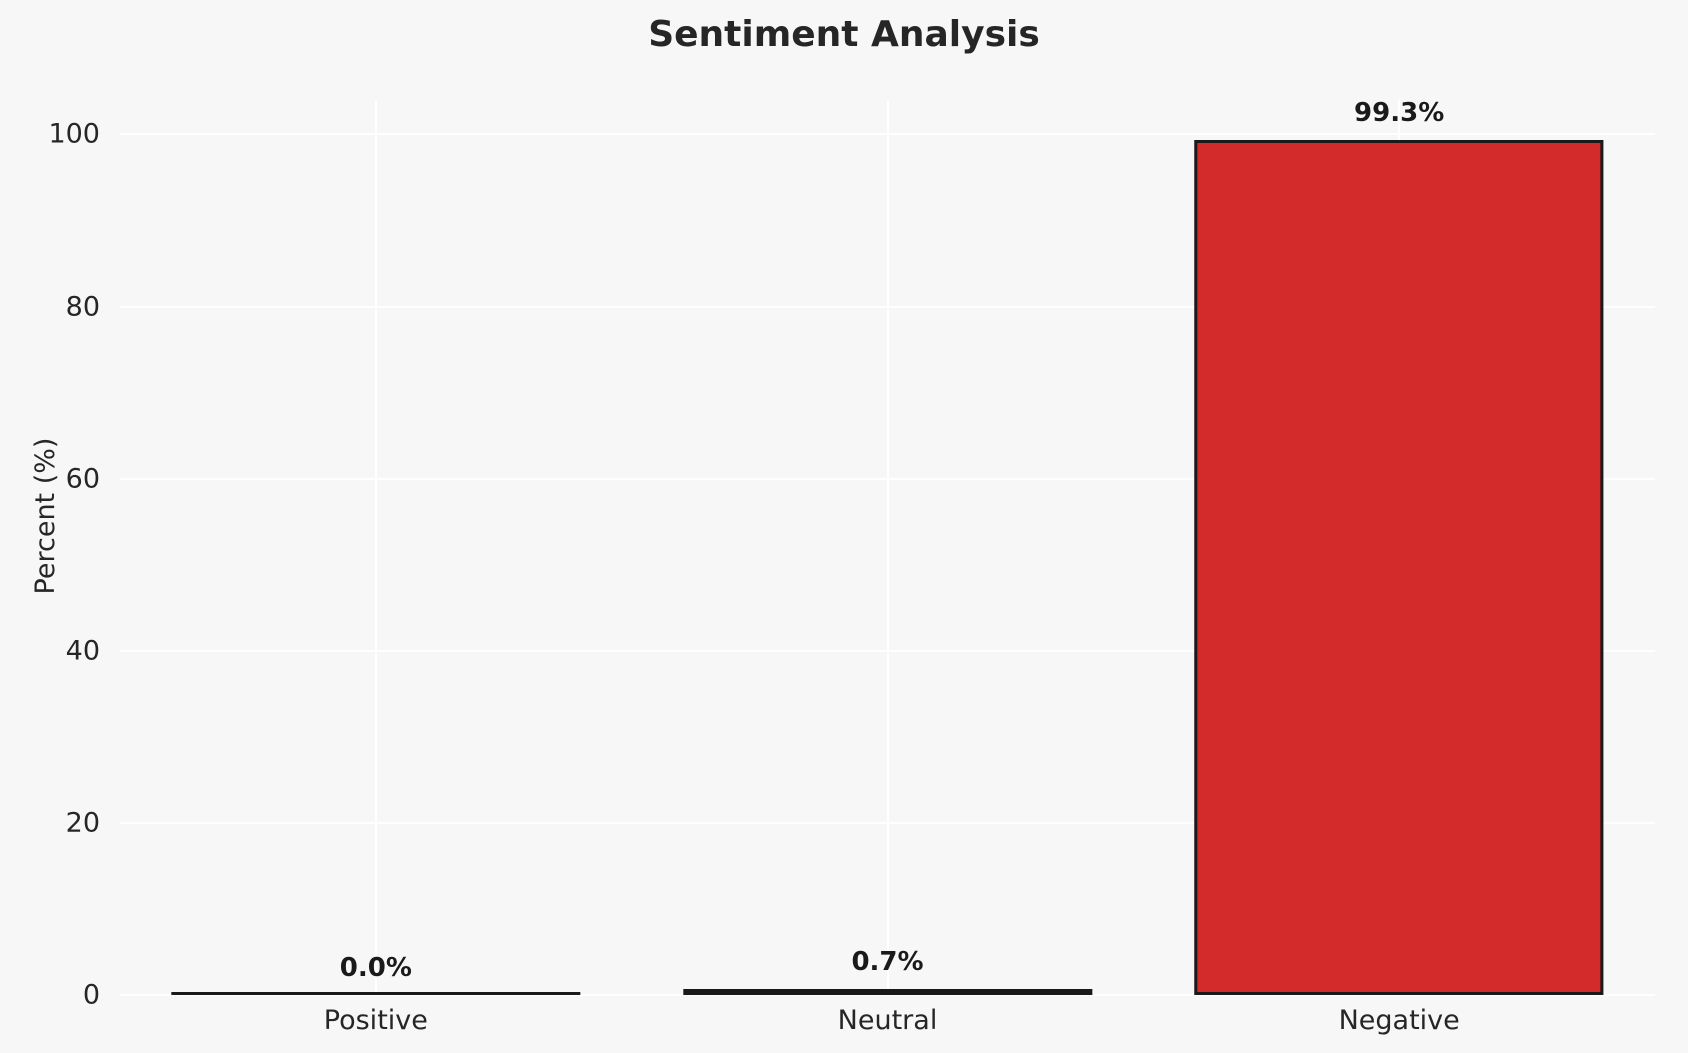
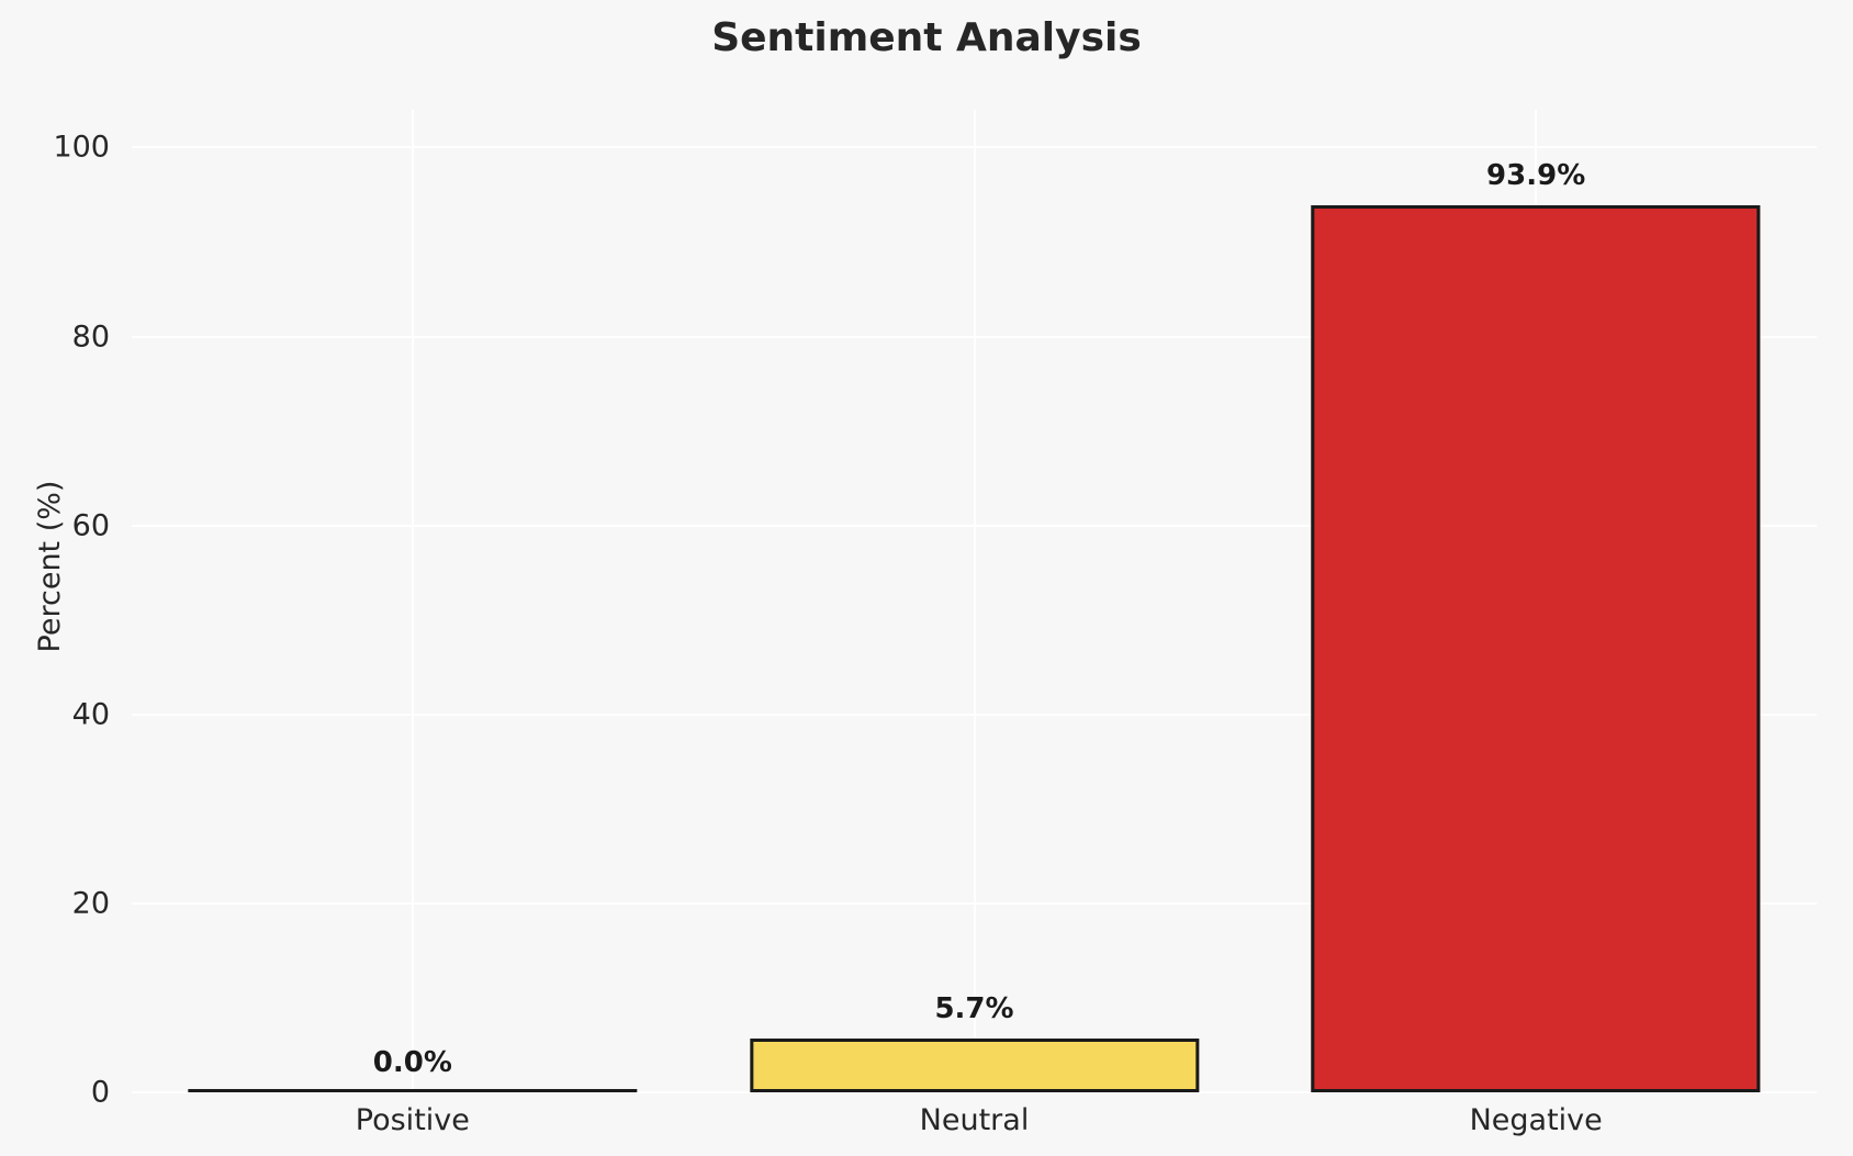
Neutral: 0.7% -> 5.7%
Negative: 99.3% -> 93.9%
